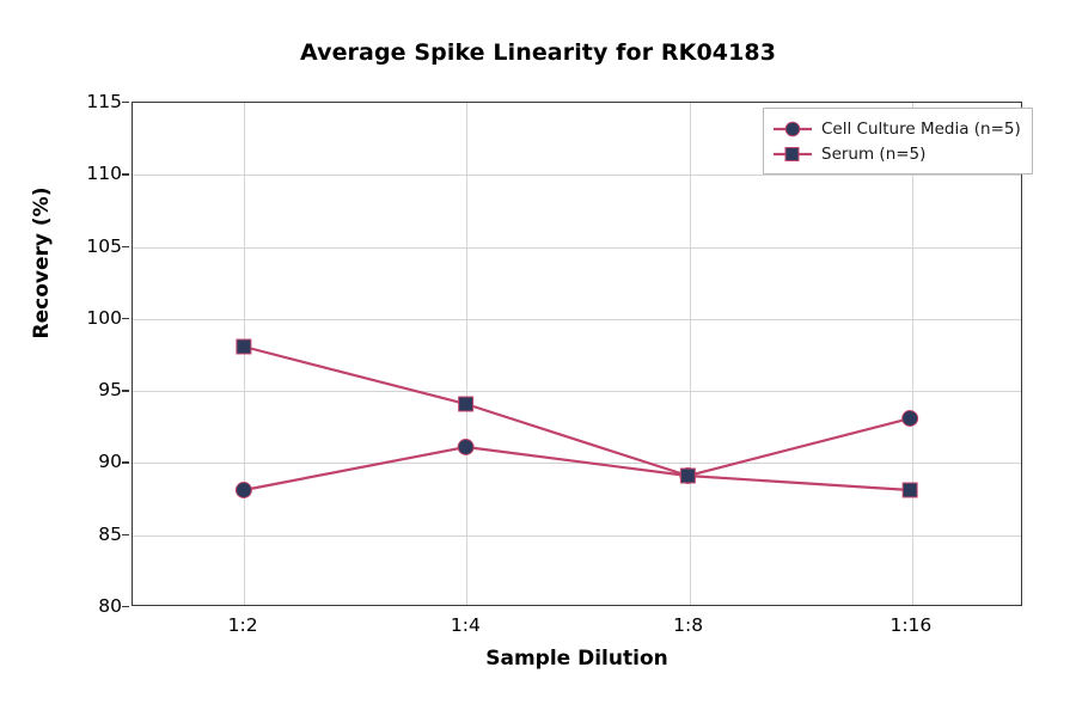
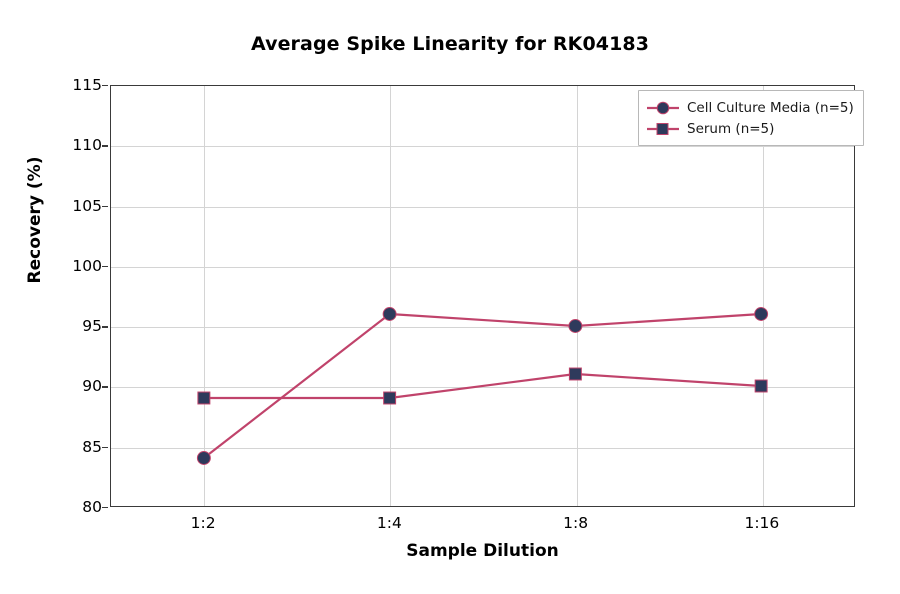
Cell Culture Media (n=5)/1:2: 88 -> 84
Serum (n=5)/1:2: 98 -> 89
Cell Culture Media (n=5)/1:4: 91 -> 96
Serum (n=5)/1:4: 94 -> 89
Cell Culture Media (n=5)/1:8: 89 -> 95
Serum (n=5)/1:8: 89 -> 91
Cell Culture Media (n=5)/1:16: 93 -> 96
Serum (n=5)/1:16: 88 -> 90
